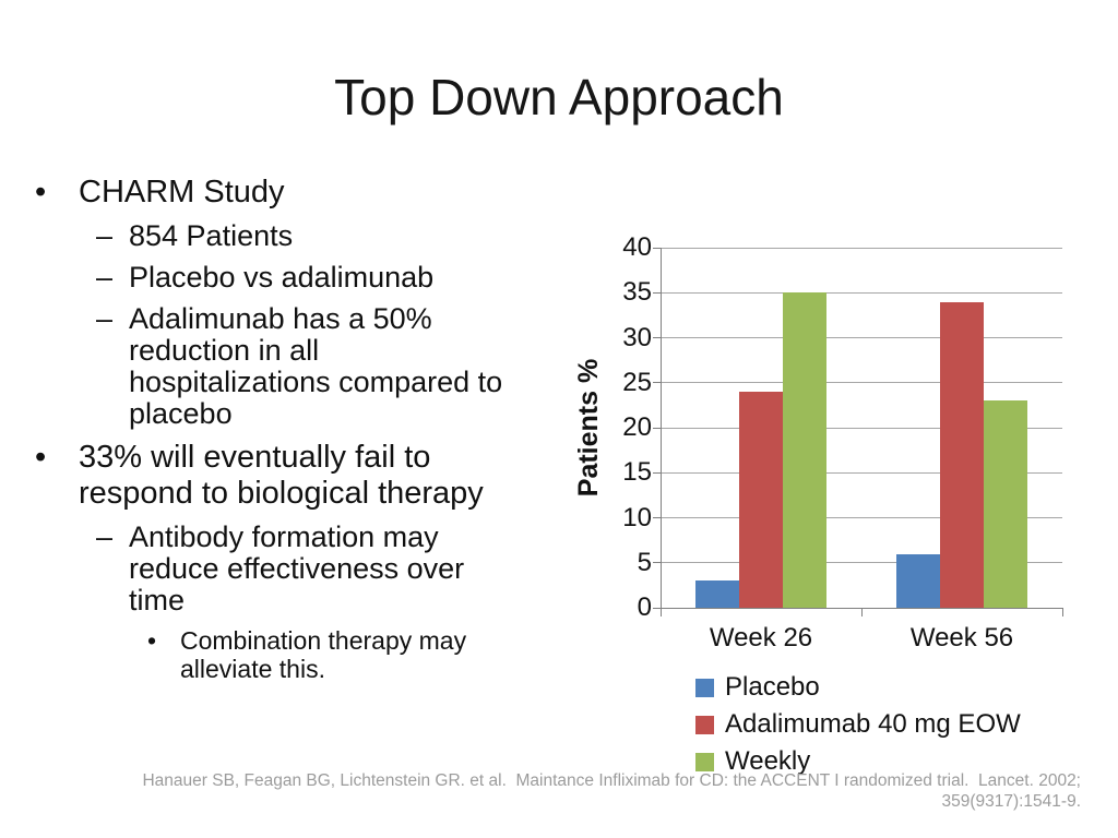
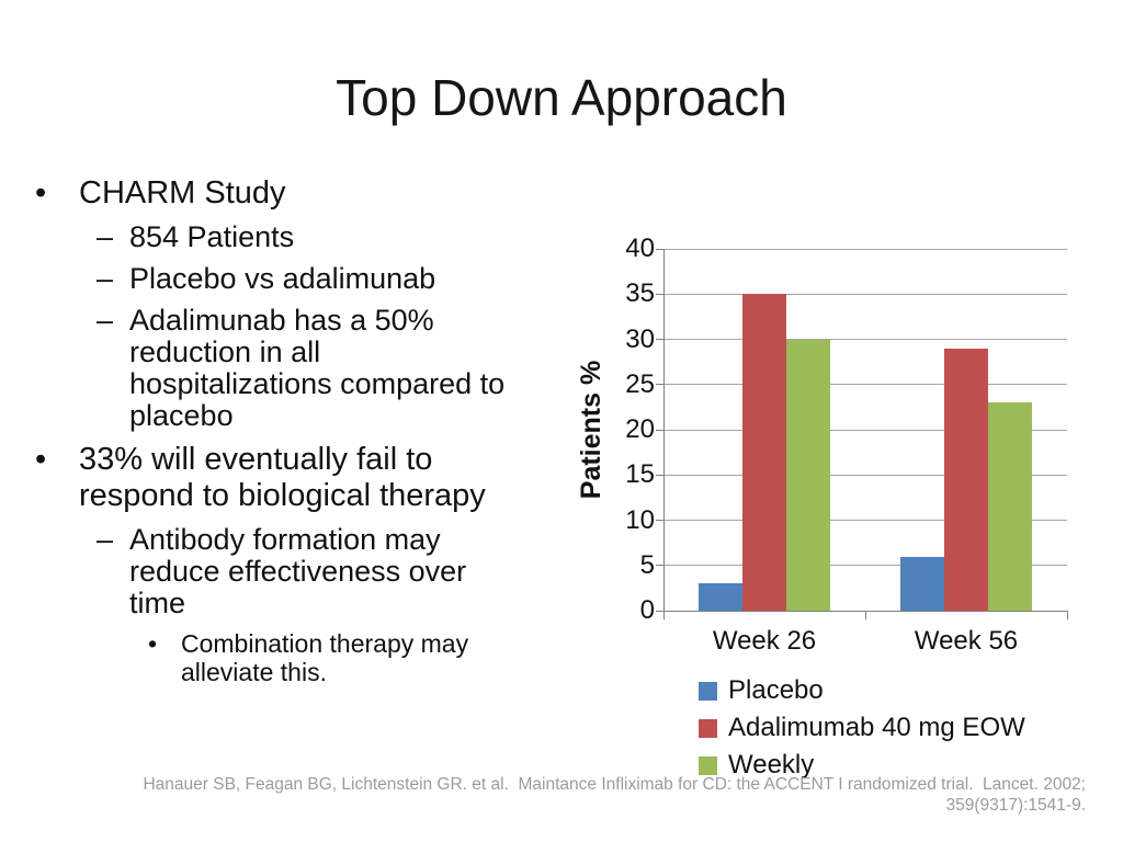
Adalimumab 40 mg EOW/Week 26: 24 -> 35
Weekly/Week 26: 35 -> 30
Adalimumab 40 mg EOW/Week 56: 34 -> 29
